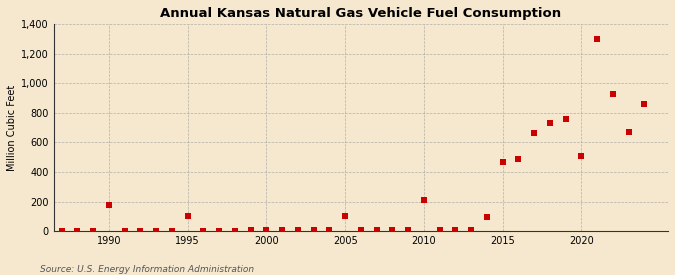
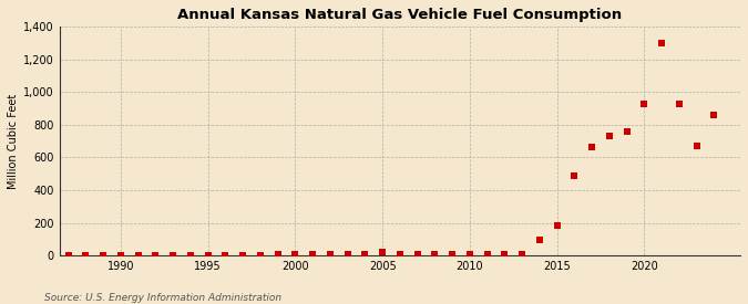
1990: 180 -> 0
1995: 100 -> 0
2005: 100 -> 20
2010: 210 -> 10
2015: 470 -> 180
2020: 510 -> 920
